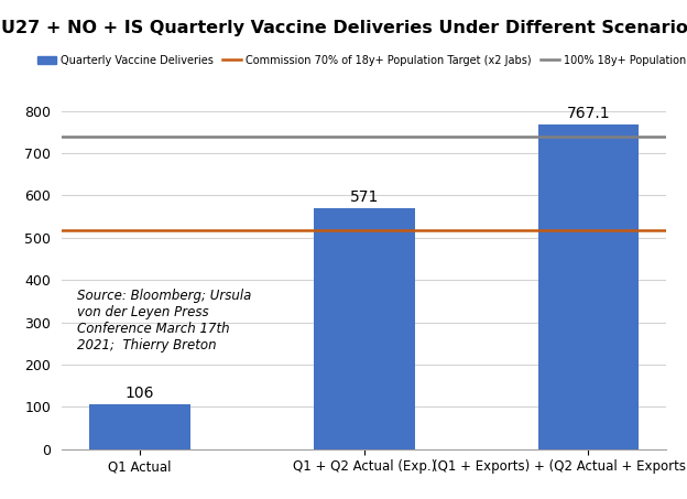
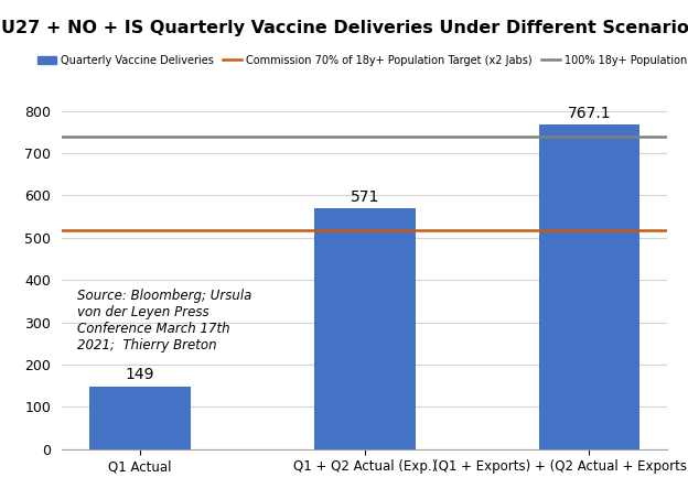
Q1 Actual: 106 -> 149
